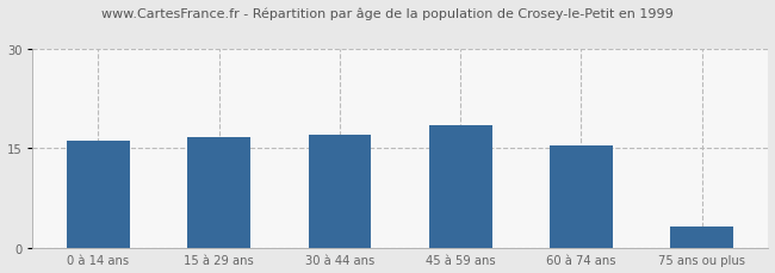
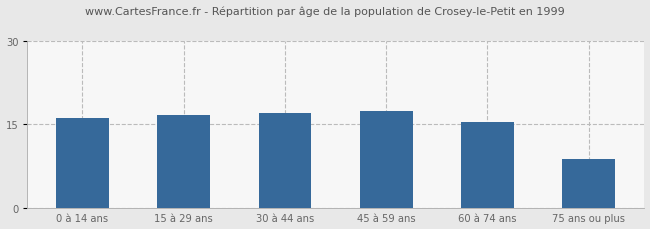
45 à 59 ans: 18.4 -> 17.4
75 ans ou plus: 3.2 -> 8.8
